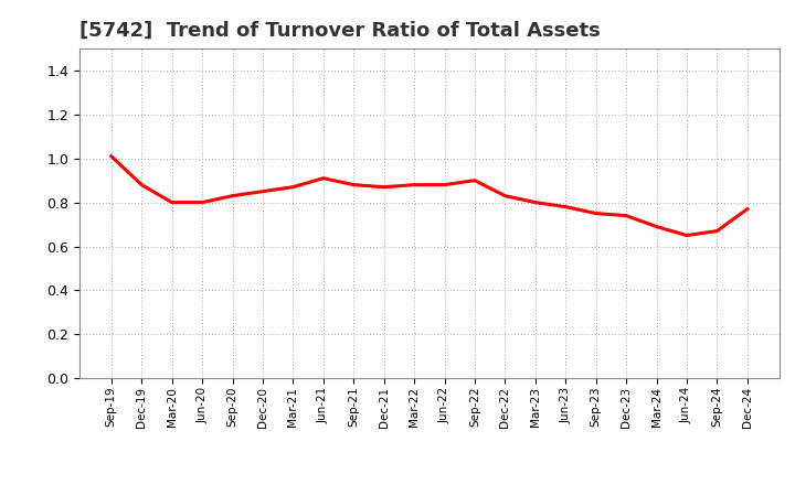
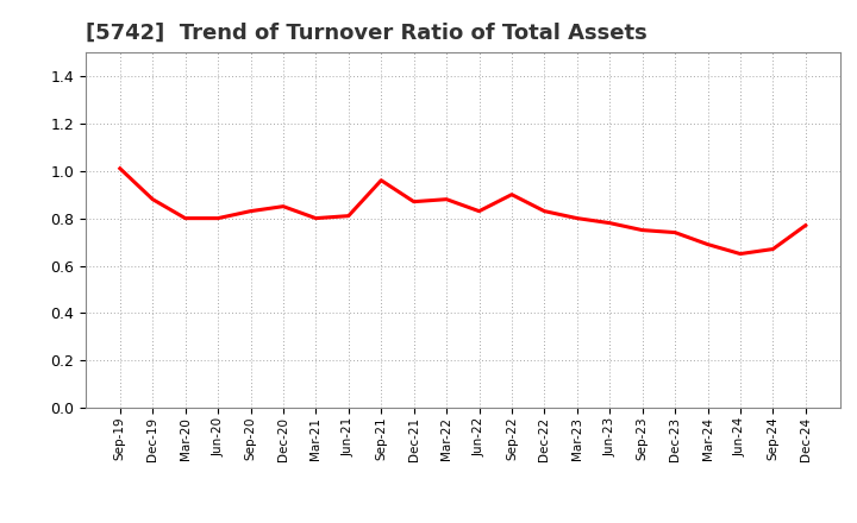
Mar-21: 0.87 -> 0.80
Jun-21: 0.91 -> 0.81
Sep-21: 0.88 -> 0.96
Jun-22: 0.88 -> 0.83
